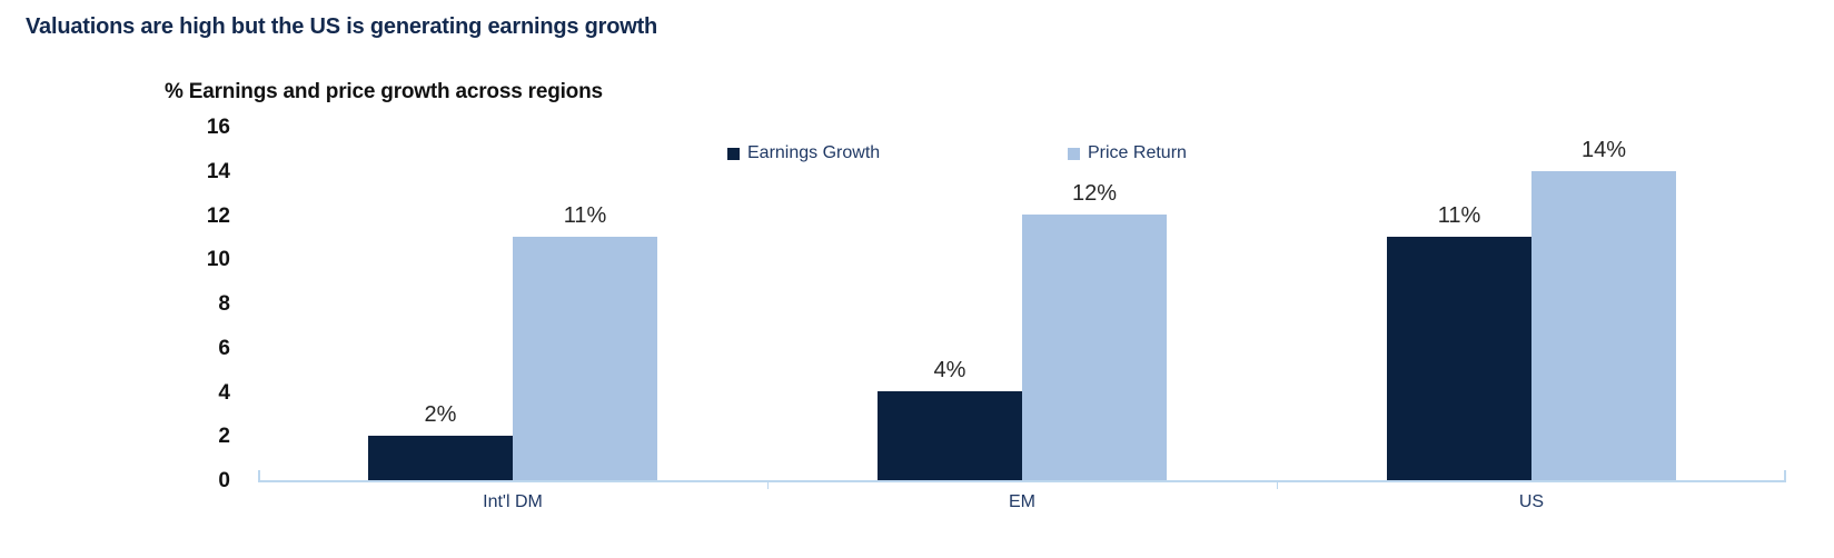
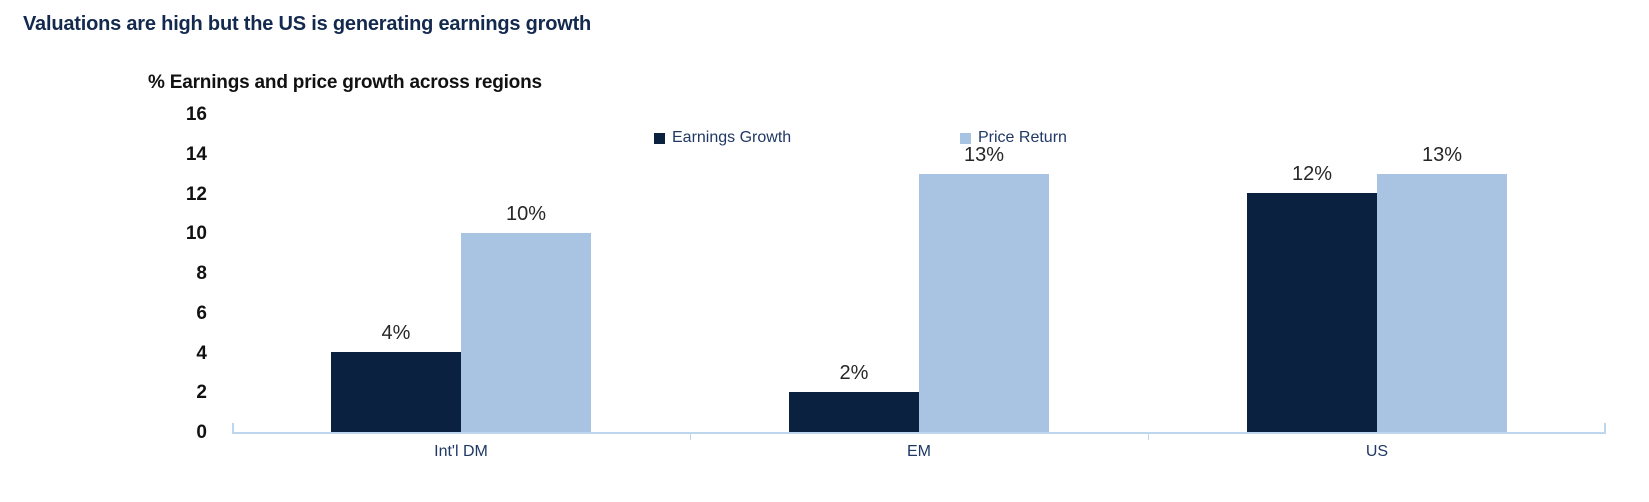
Earnings Growth/Int'l DM: 2% -> 4%
Price Return/Int'l DM: 11% -> 10%
Earnings Growth/EM: 4% -> 2%
Price Return/EM: 12% -> 13%
Earnings Growth/US: 11% -> 12%
Price Return/US: 14% -> 13%
